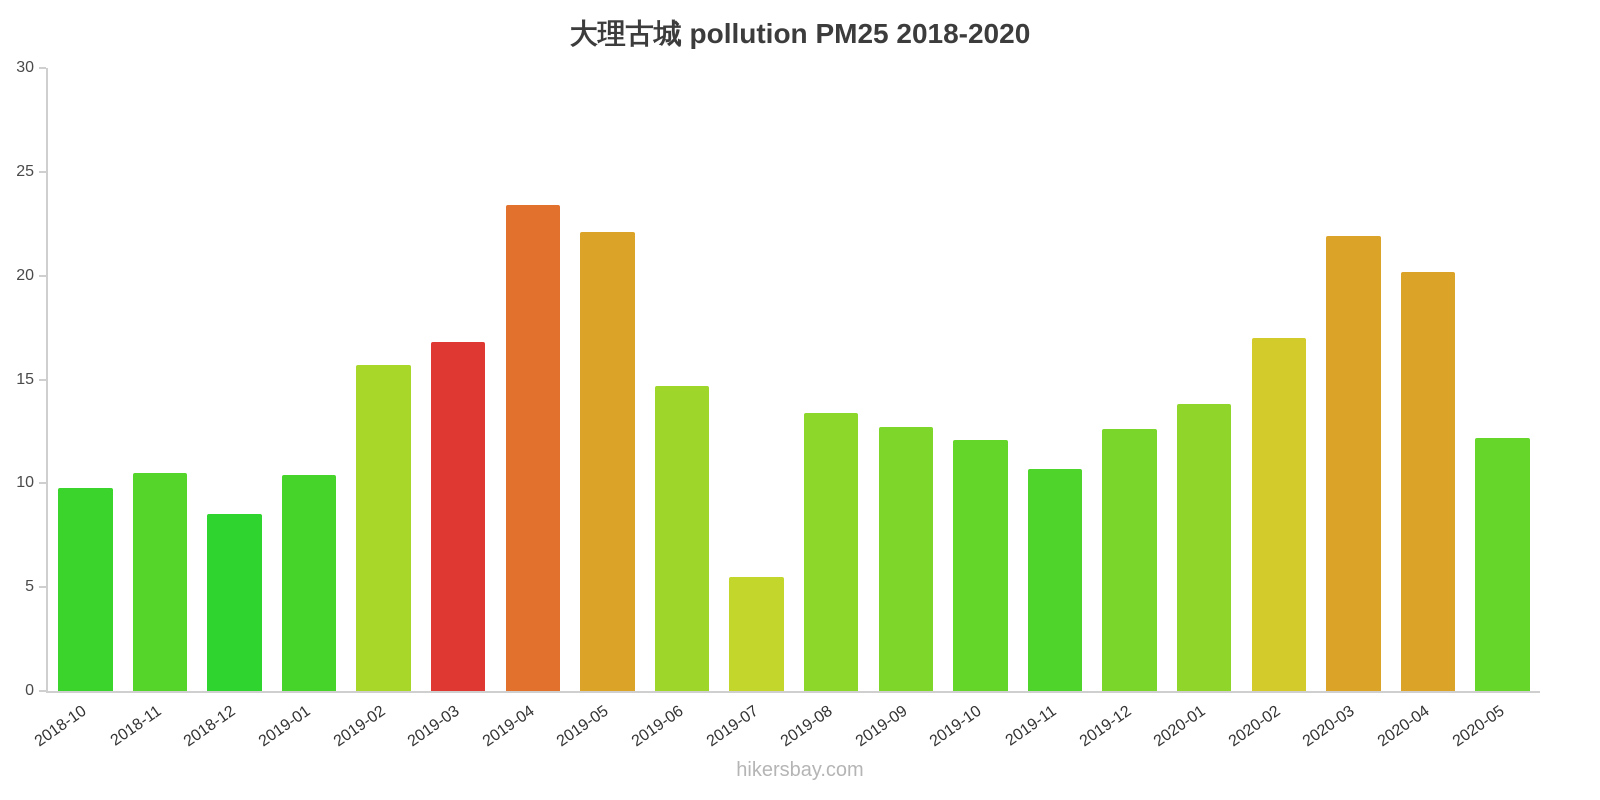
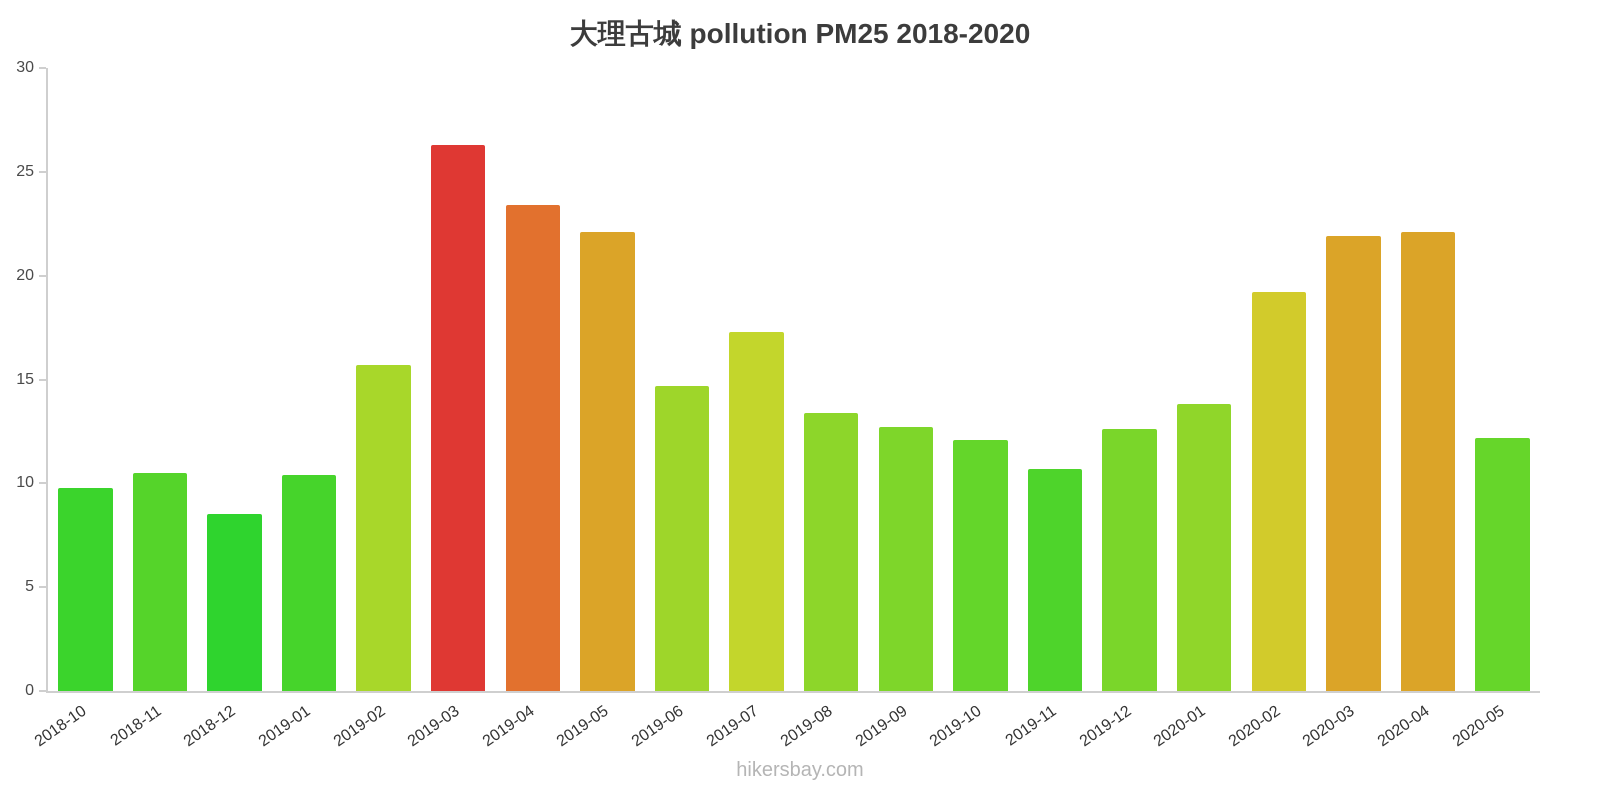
2019-03: 16.8 -> 26.3
2019-07: 5.5 -> 17.3
2020-02: 17.0 -> 19.2
2020-04: 20.2 -> 22.1
